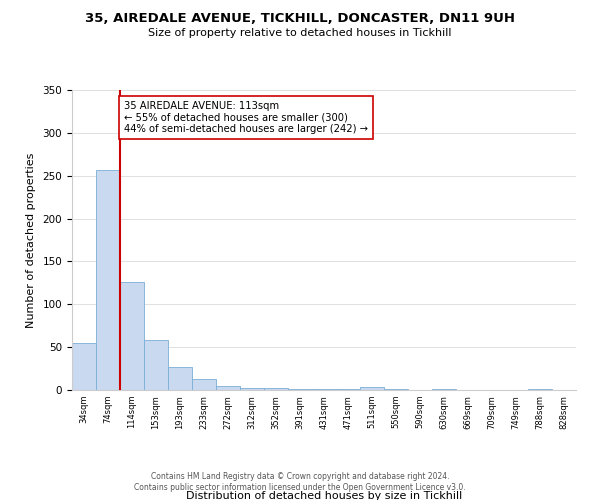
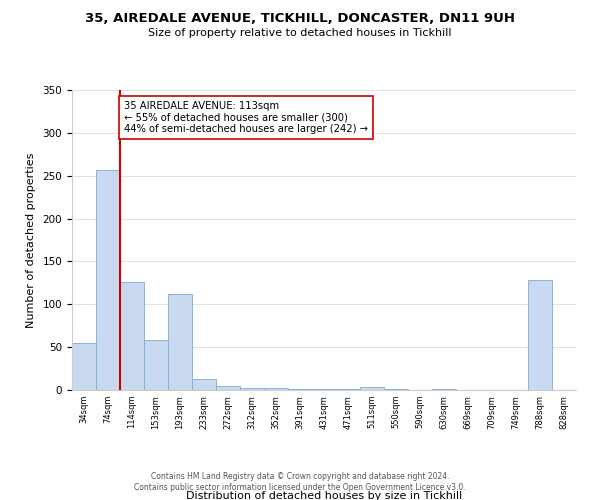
193sqm: 27 -> 112
788sqm: 1 -> 128
